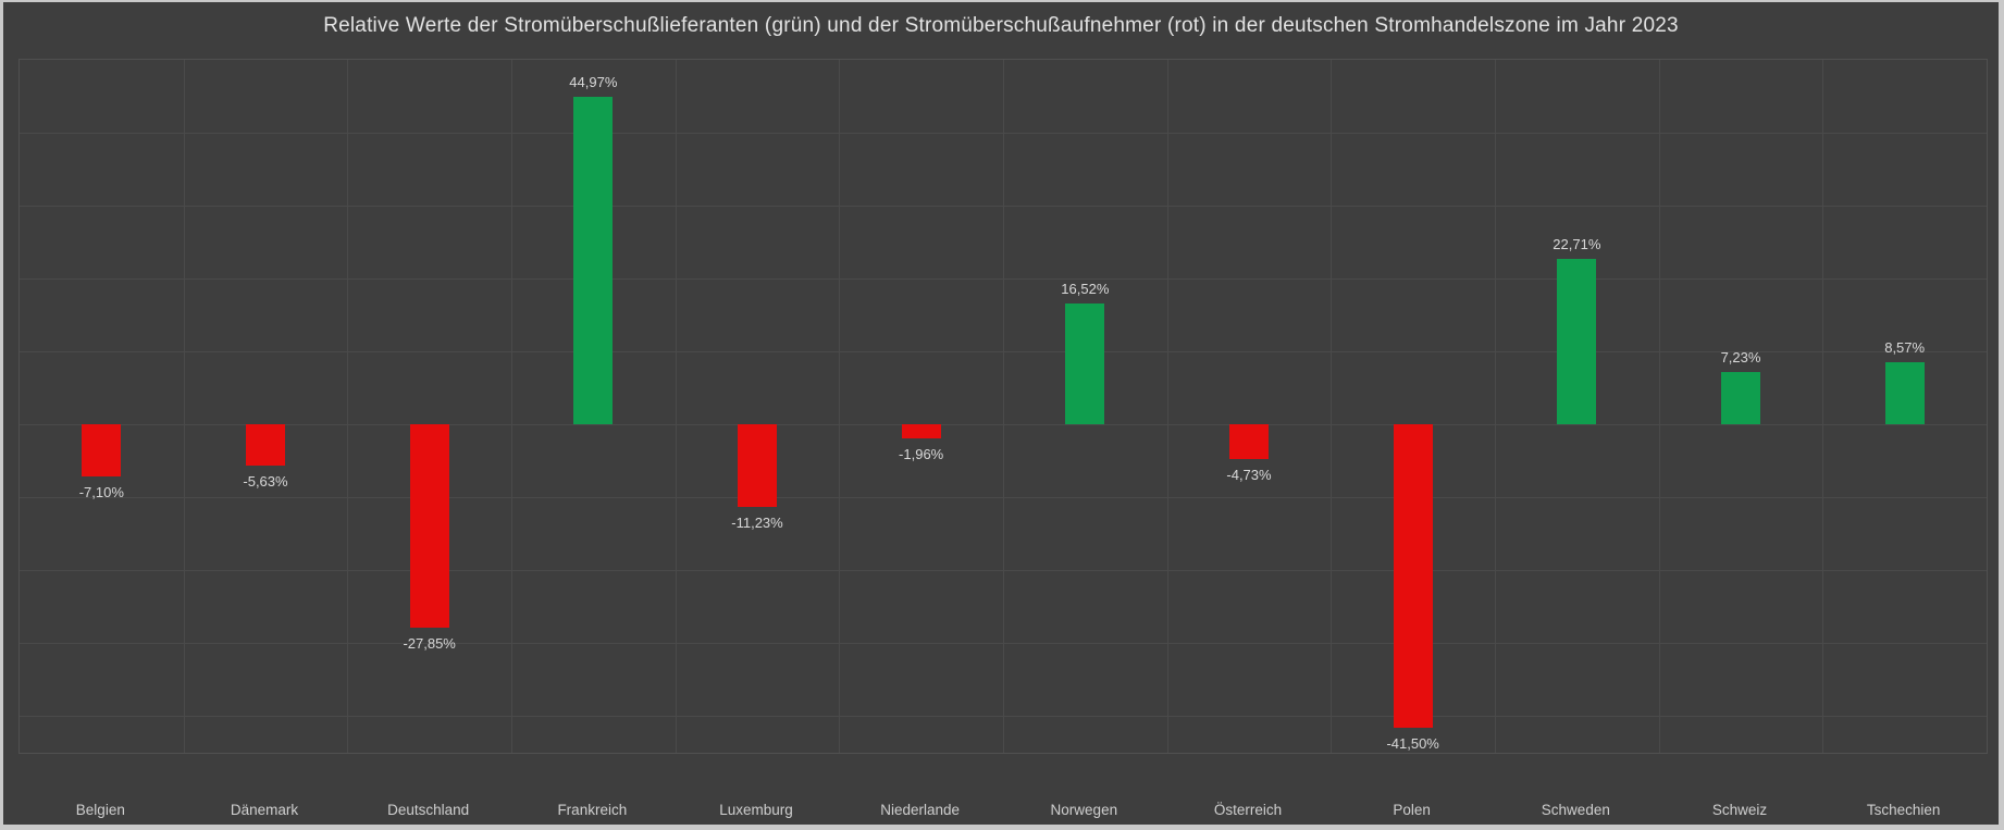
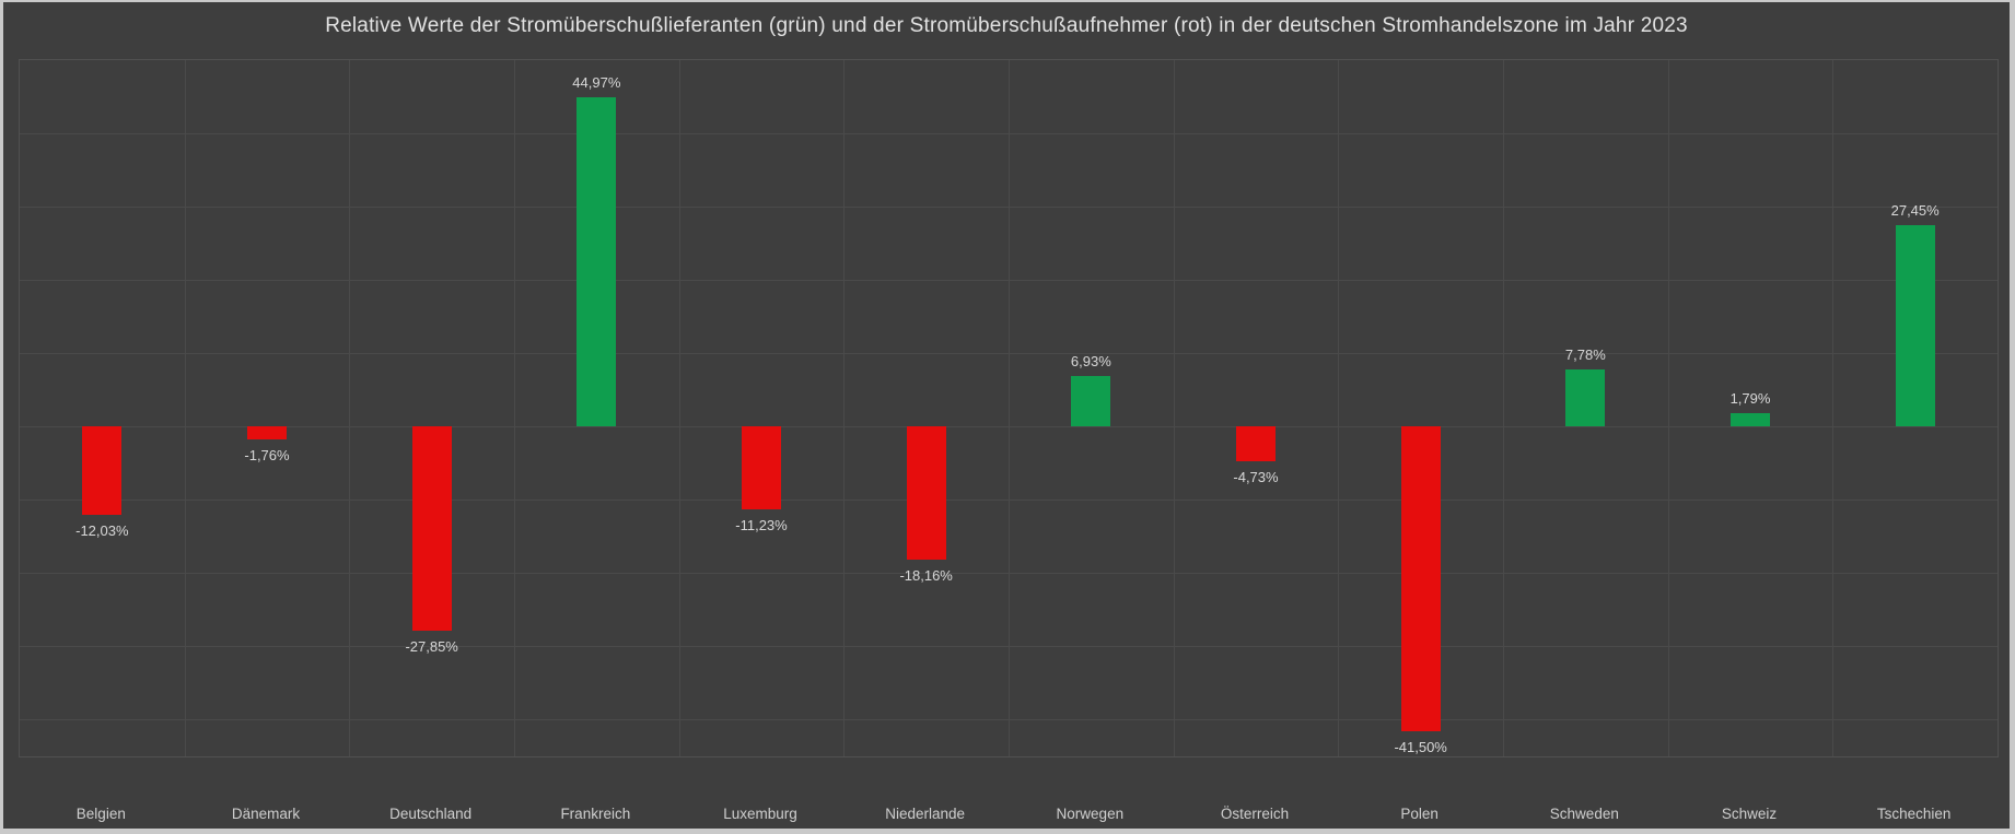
Belgien: -7,10% -> -12,03%
Dänemark: -5,63% -> -1,76%
Niederlande: -1,96% -> -18,16%
Norwegen: 16,52% -> 6,93%
Schweden: 22,71% -> 7,78%
Schweiz: 7,23% -> 1,79%
Tschechien: 8,57% -> 27,45%
